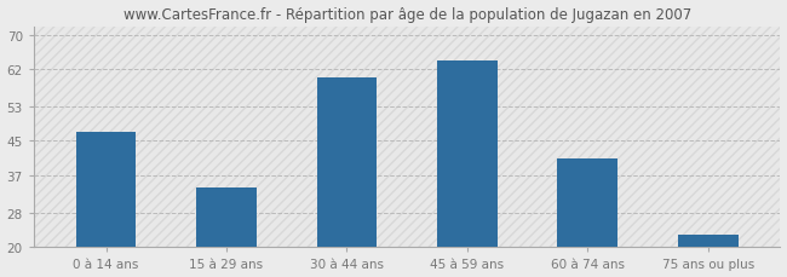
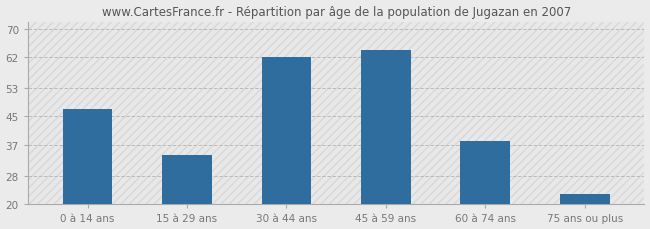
30 à 44 ans: 60 -> 62
60 à 74 ans: 41 -> 38
